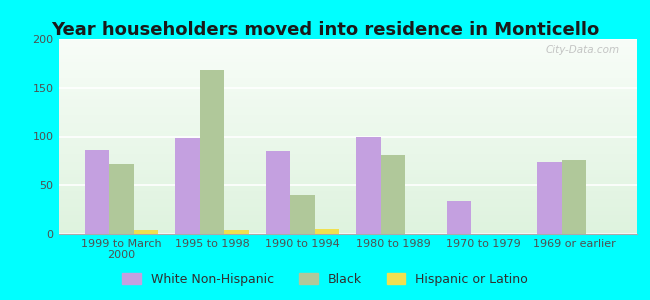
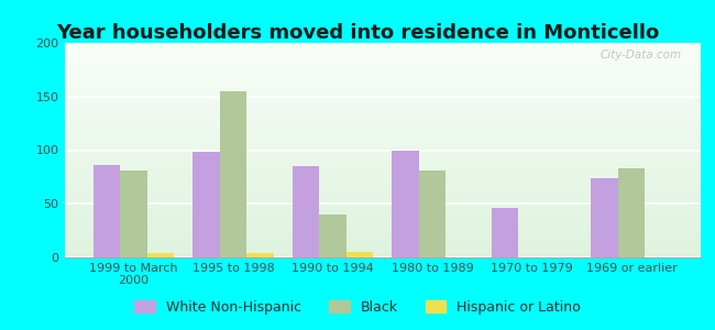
Black/1999 to March 2000: 72 -> 81
Black/1995 to 1998: 168 -> 155
White Non-Hispanic/1970 to 1979: 34 -> 46
Black/1969 or earlier: 76 -> 83
